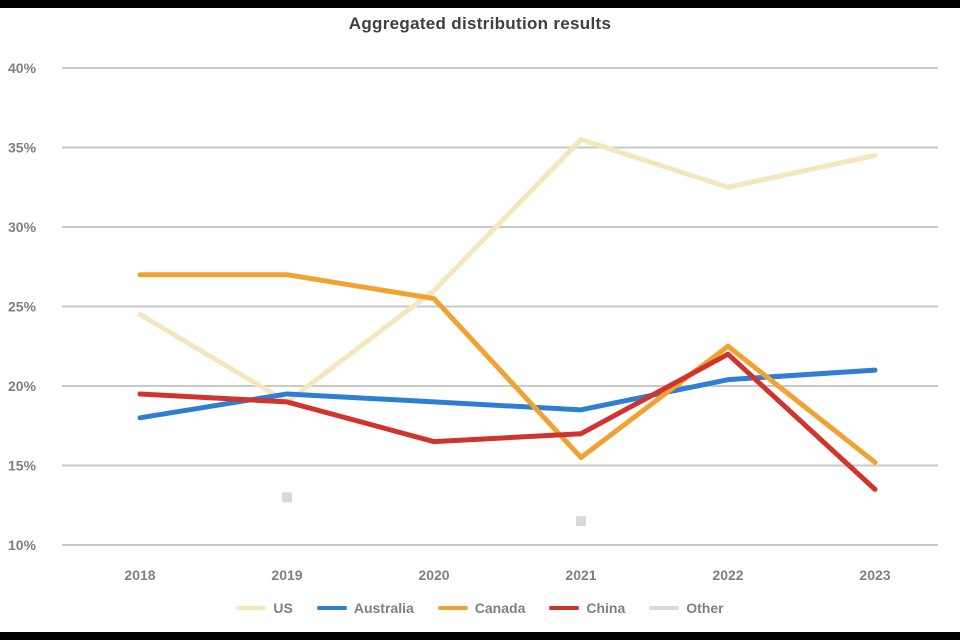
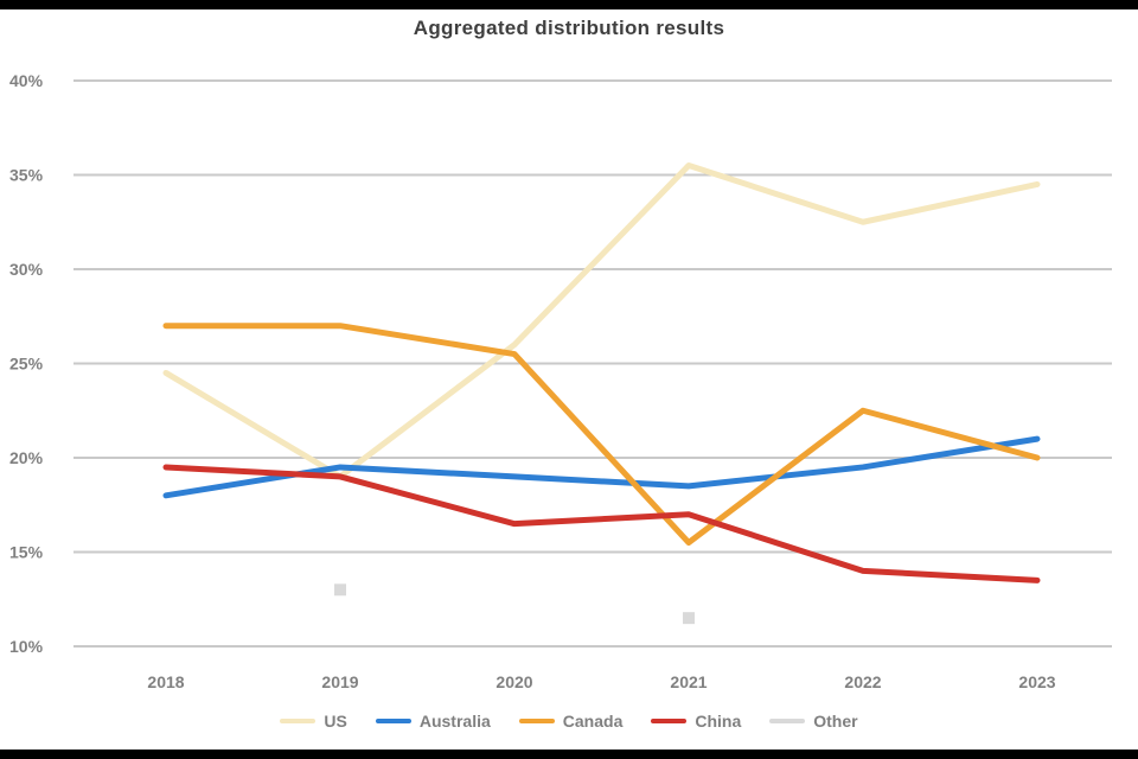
Australia/2022: 20.4% -> 19.5%
China/2022: 22.0% -> 14.0%
Canada/2023: 15.2% -> 20.0%
